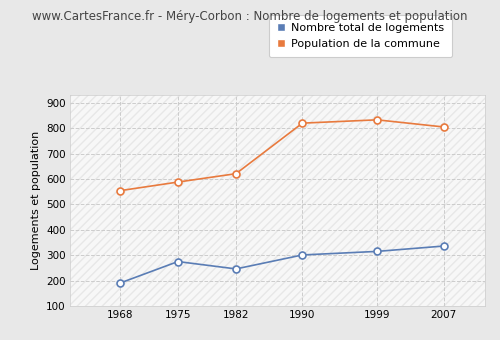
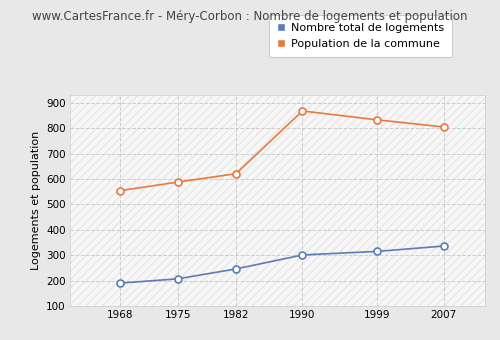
Nombre total de logements/1975: 275 -> 207
Population de la commune/1990: 820 -> 868
